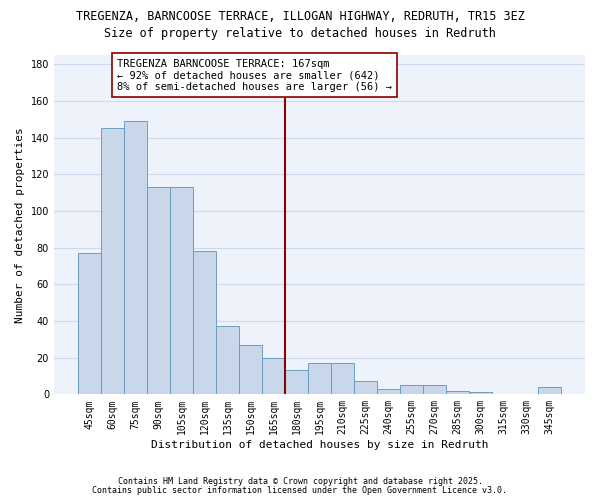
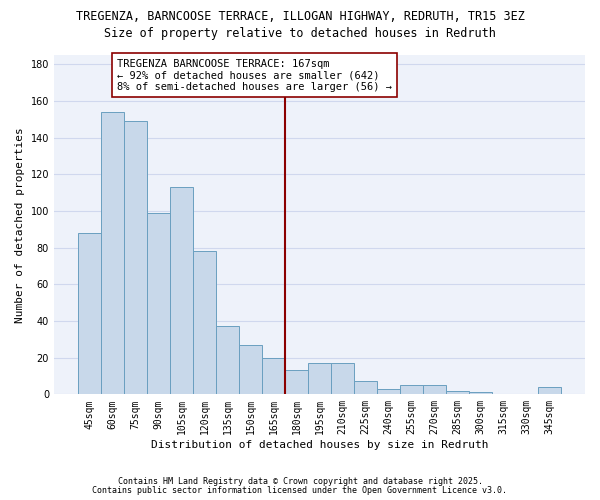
45sqm: 77 -> 88
60sqm: 145 -> 154
90sqm: 113 -> 99
